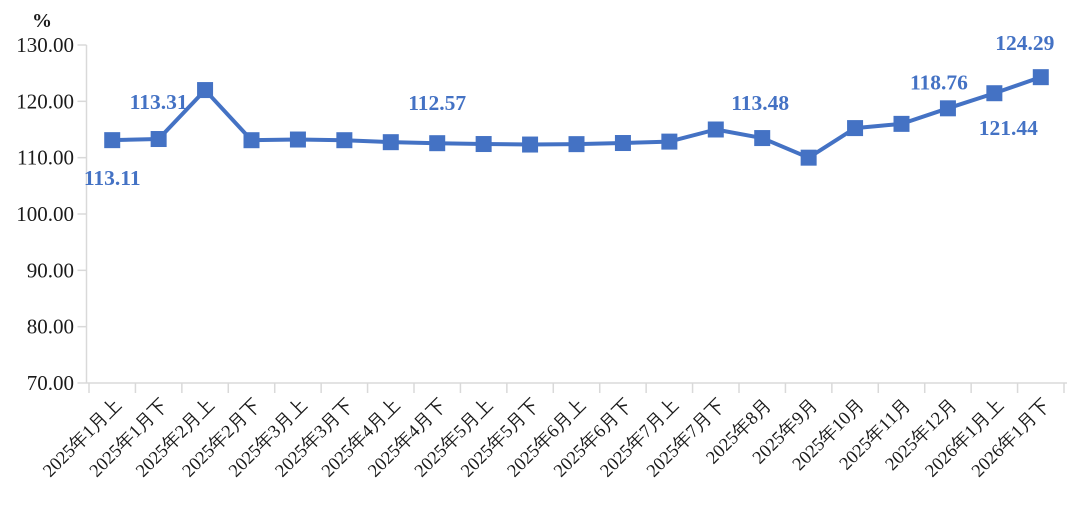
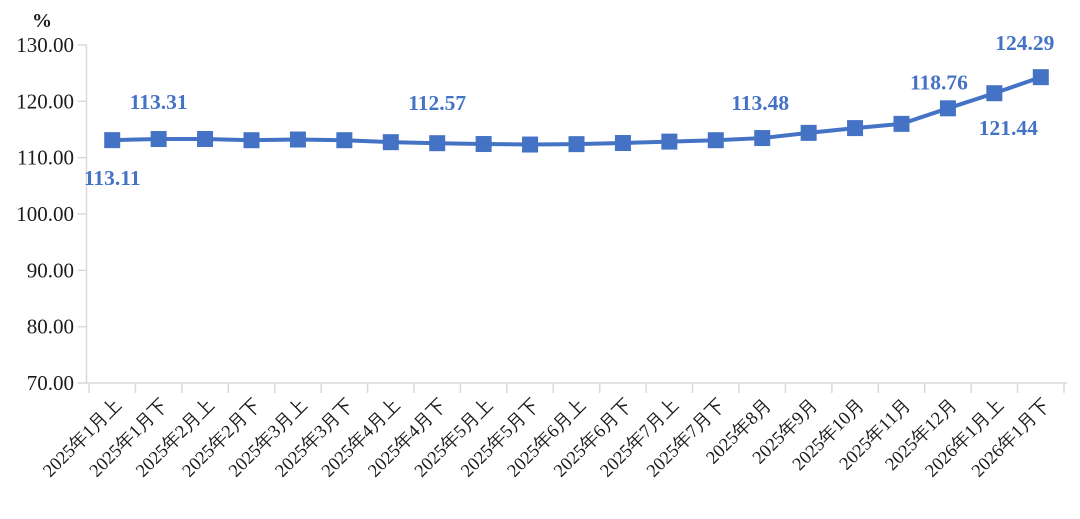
2025年2月上: 122 -> 113
2025年7月下: 115 -> 113
2025年9月: 110 -> 114
